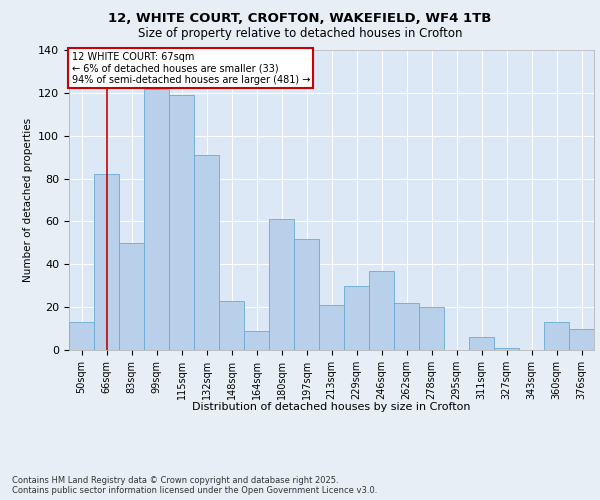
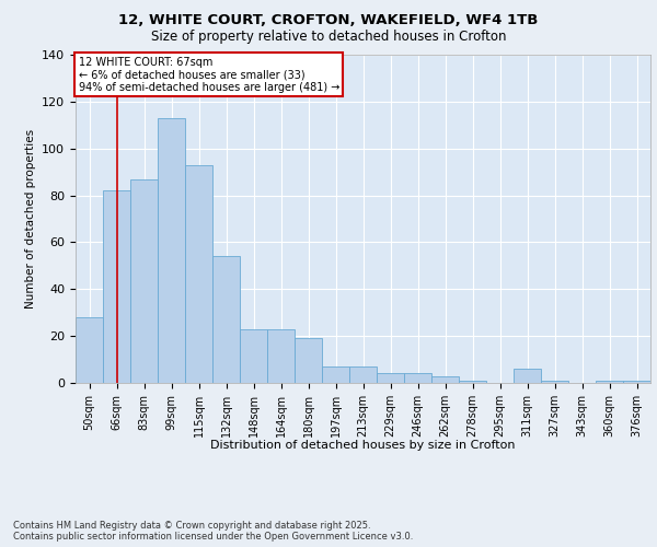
50sqm: 13 -> 28
83sqm: 50 -> 87
99sqm: 122 -> 113
115sqm: 119 -> 93
132sqm: 91 -> 54
164sqm: 9 -> 23
180sqm: 61 -> 19
197sqm: 52 -> 7
213sqm: 21 -> 7
229sqm: 30 -> 4
246sqm: 37 -> 4
262sqm: 22 -> 3
278sqm: 20 -> 1
360sqm: 13 -> 1
376sqm: 10 -> 1
